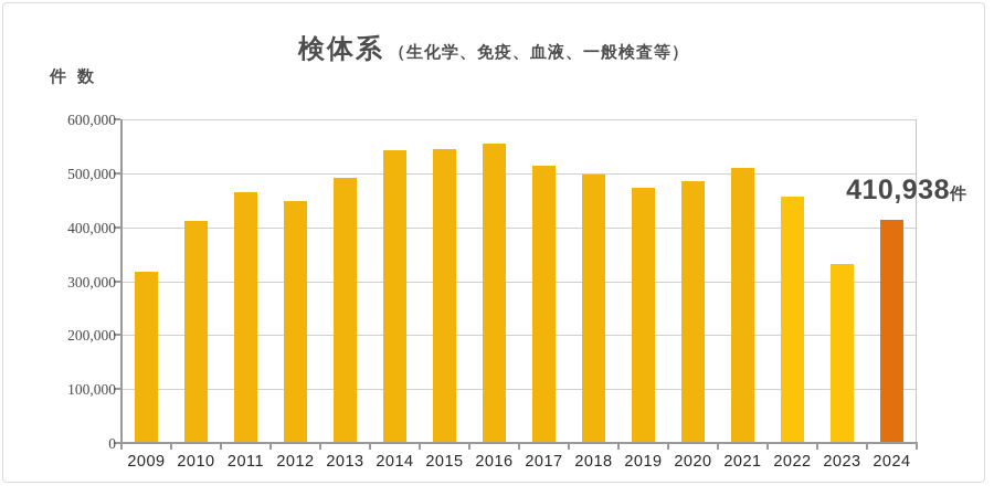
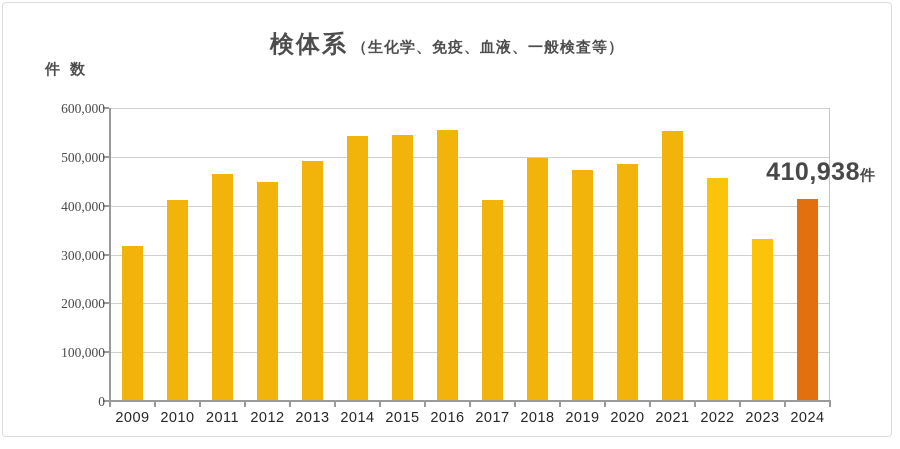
2017: 510000 -> 410000
2021: 510000 -> 550000
